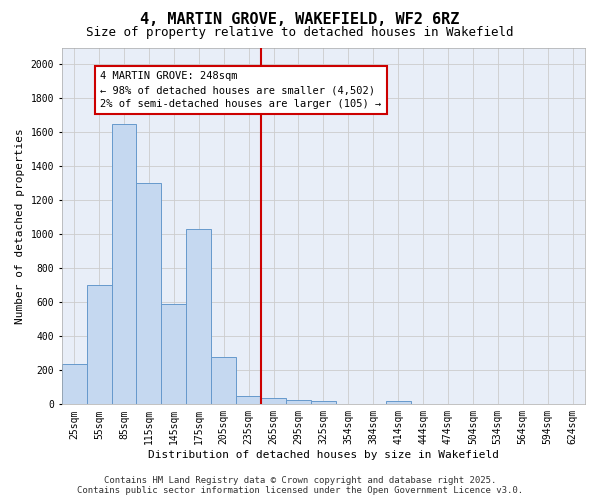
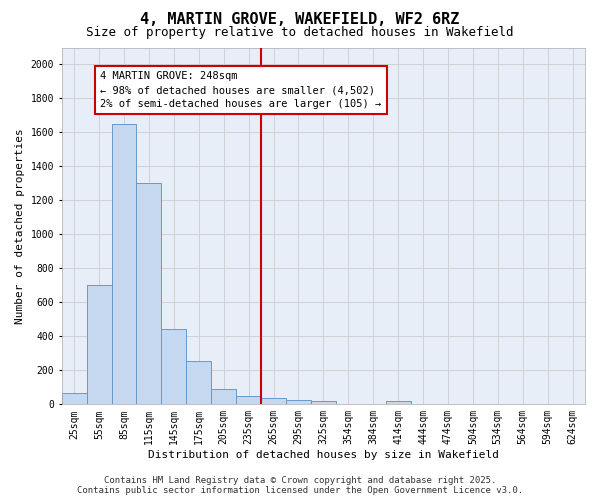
25sqm: 240 -> 60
145sqm: 590 -> 440
175sqm: 1030 -> 260
205sqm: 280 -> 90
